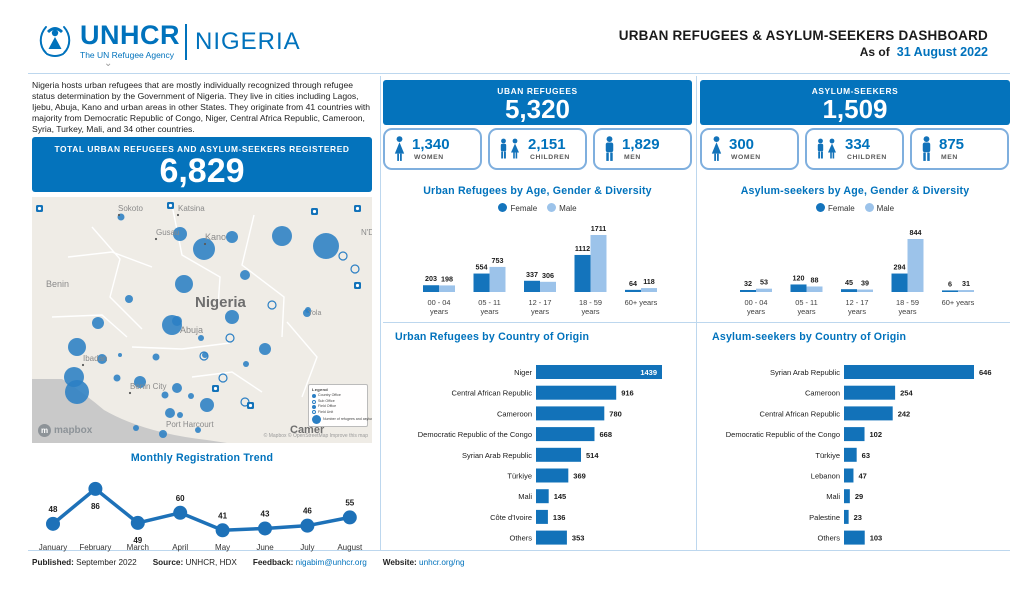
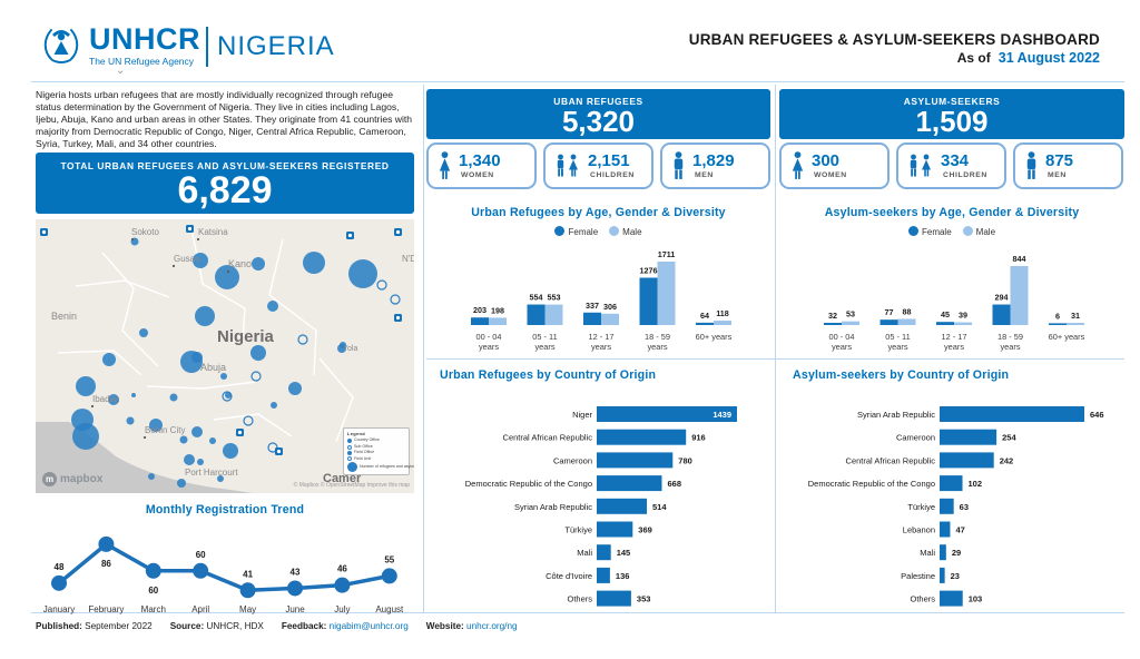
Monthly Registration Trend/March: 49 -> 60
Urban Refugees by Age, Gender & Diversity/Male/05 - 11 years: 753 -> 553
Urban Refugees by Age, Gender & Diversity/Female/18 - 59 years: 1112 -> 1276
Asylum-seekers by Age, Gender & Diversity/Female/05 - 11 years: 120 -> 77
